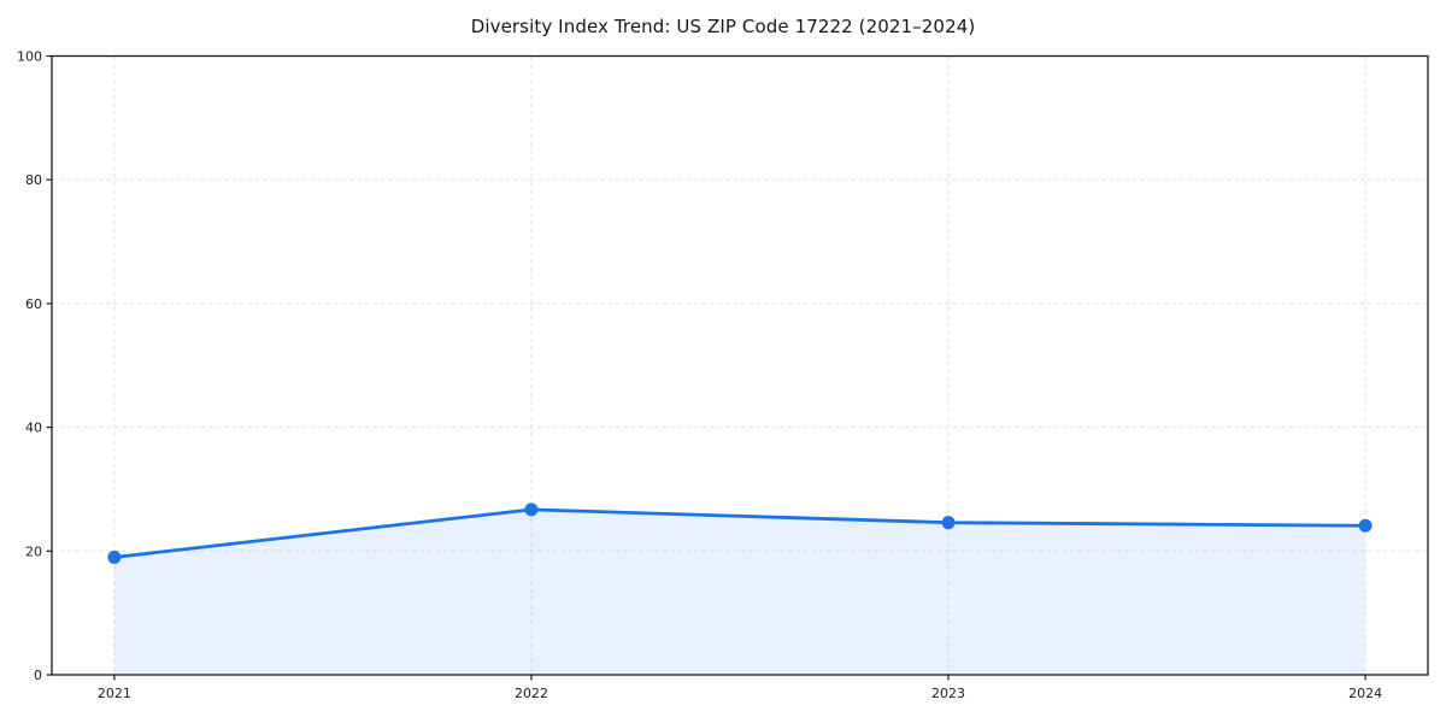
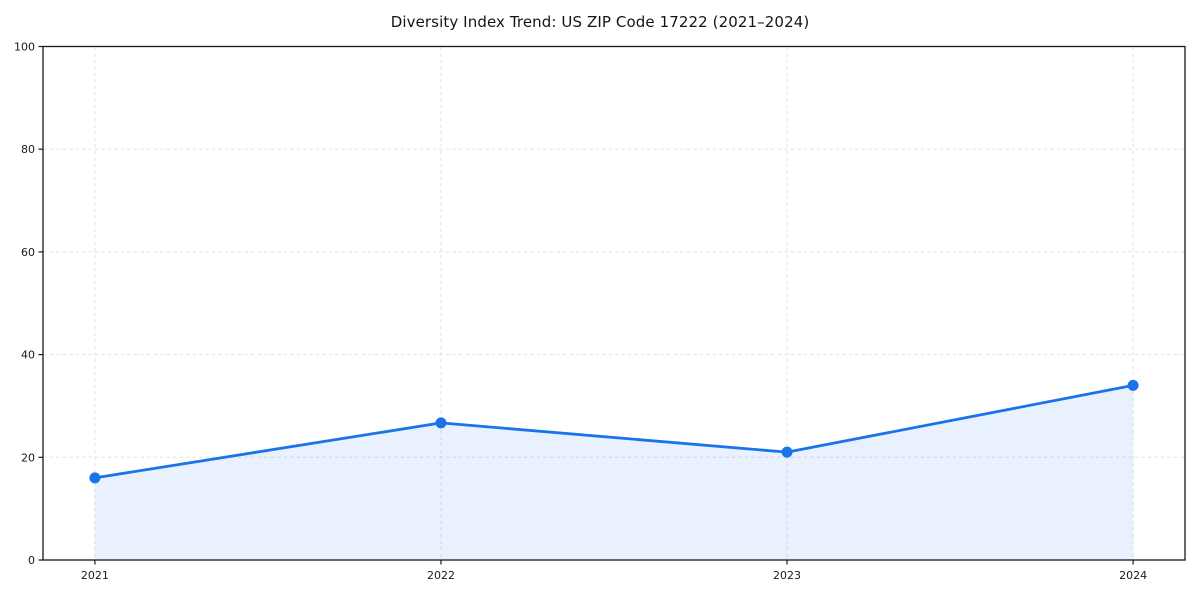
2021: 19 -> 16
2023: 25 -> 21
2024: 24 -> 34
